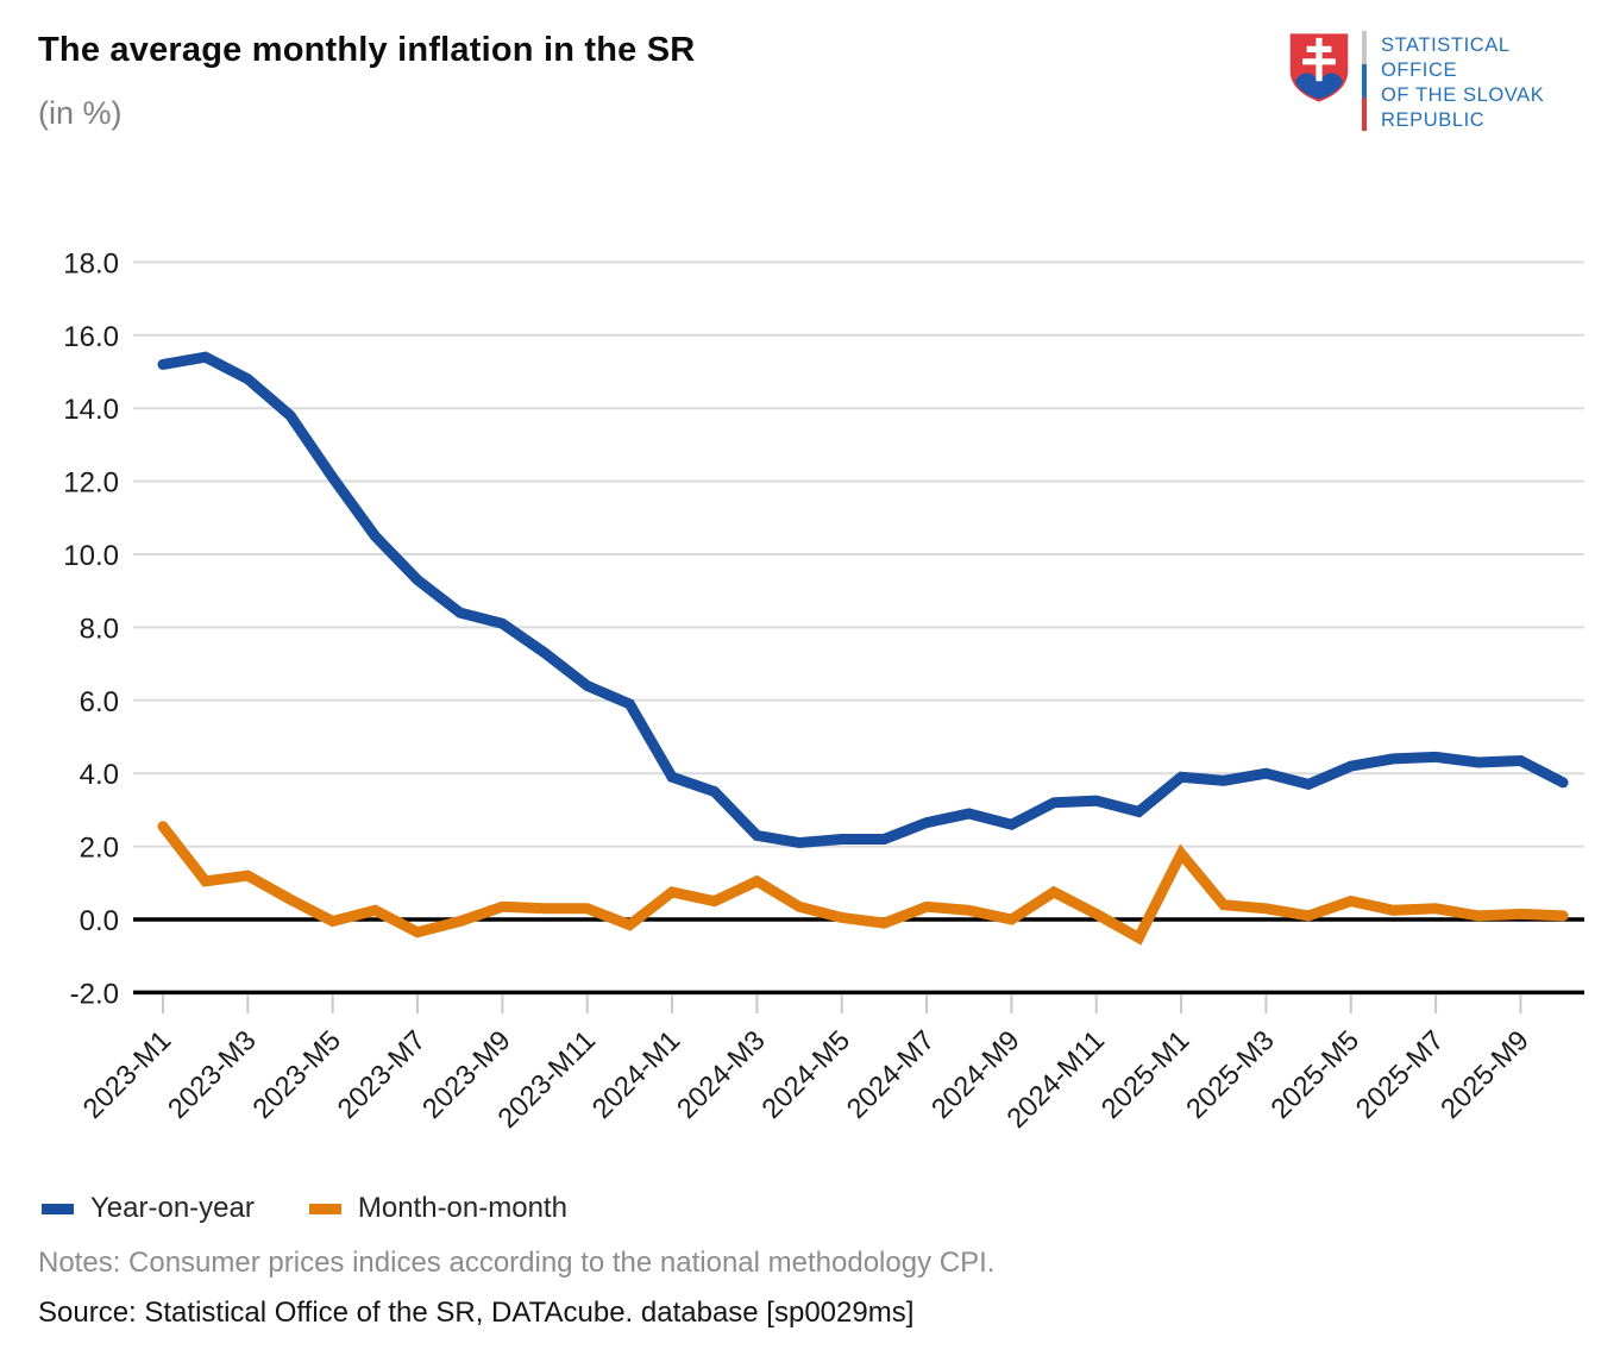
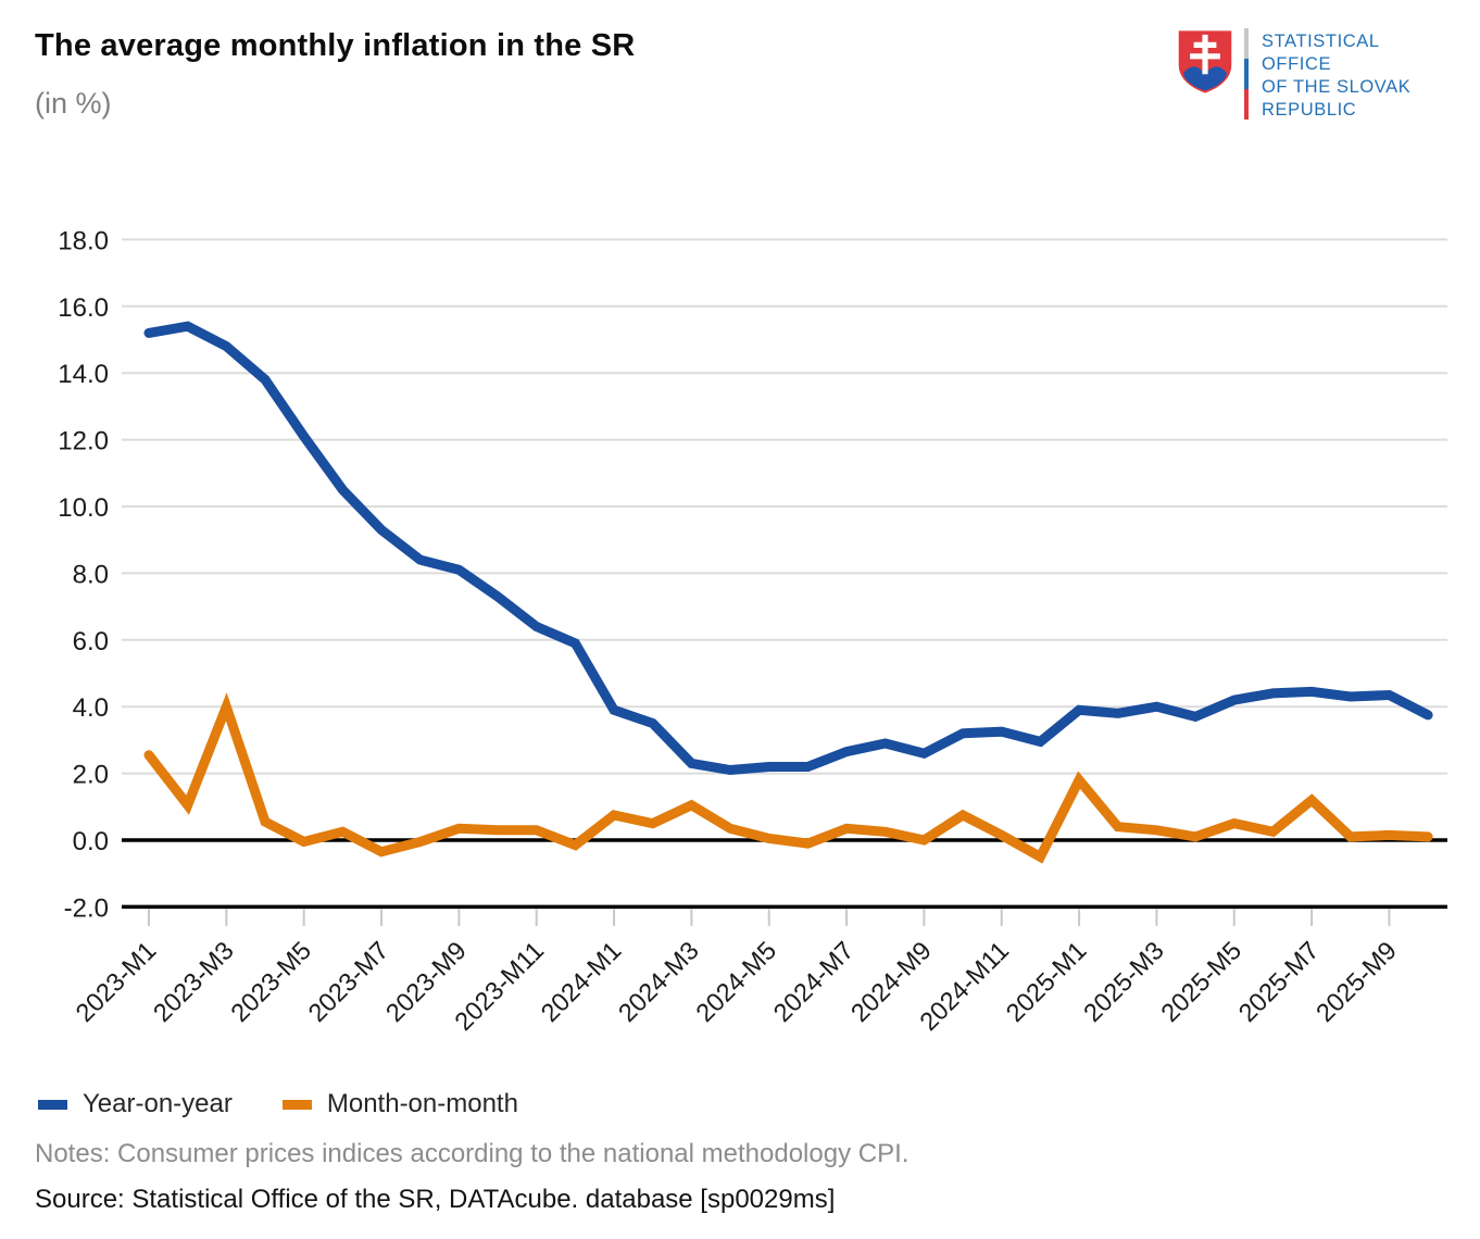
Month-on-month/2023-M3: 1.2 -> 4.0
Month-on-month/2025-M7: 0.3 -> 1.2
